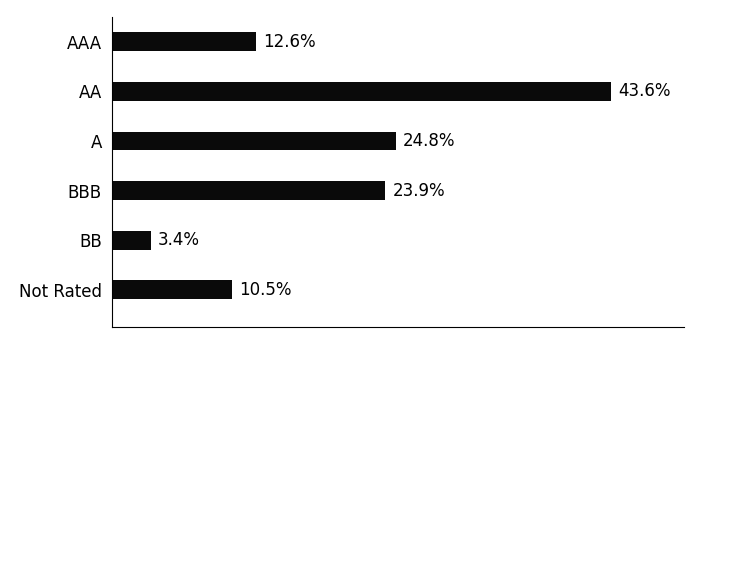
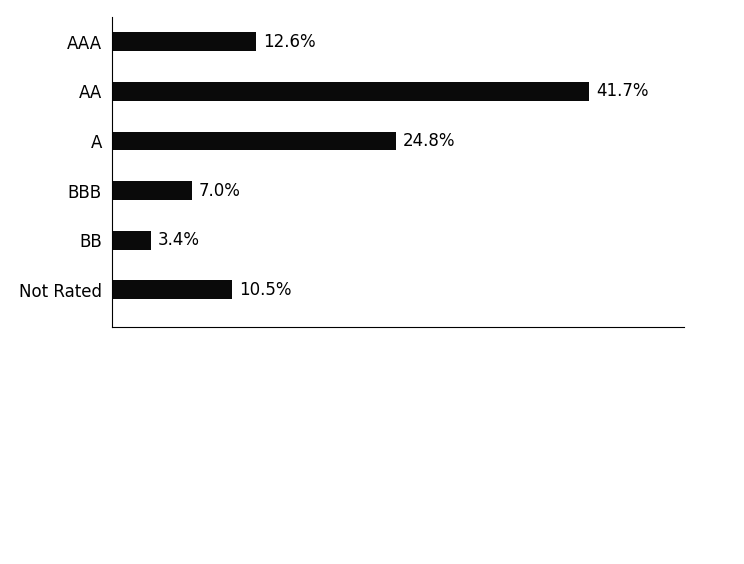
AA: 43.6% -> 41.7%
BBB: 23.9% -> 7.0%
